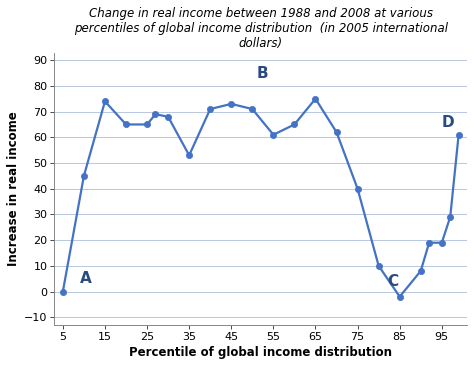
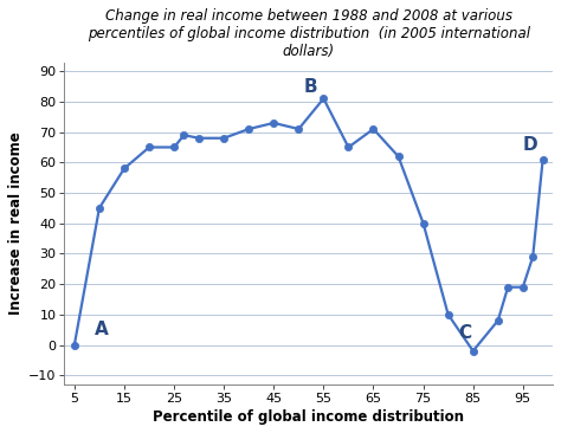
15: 74 -> 58
35: 53 -> 68
55: 61 -> 81
65: 75 -> 71
